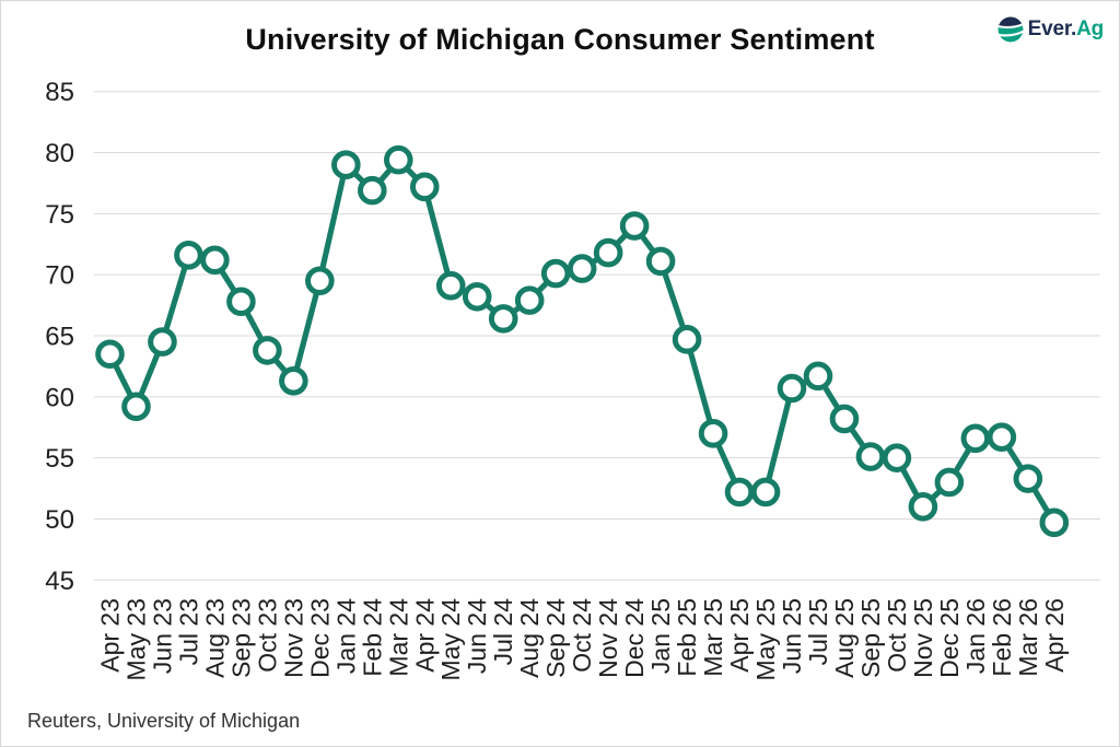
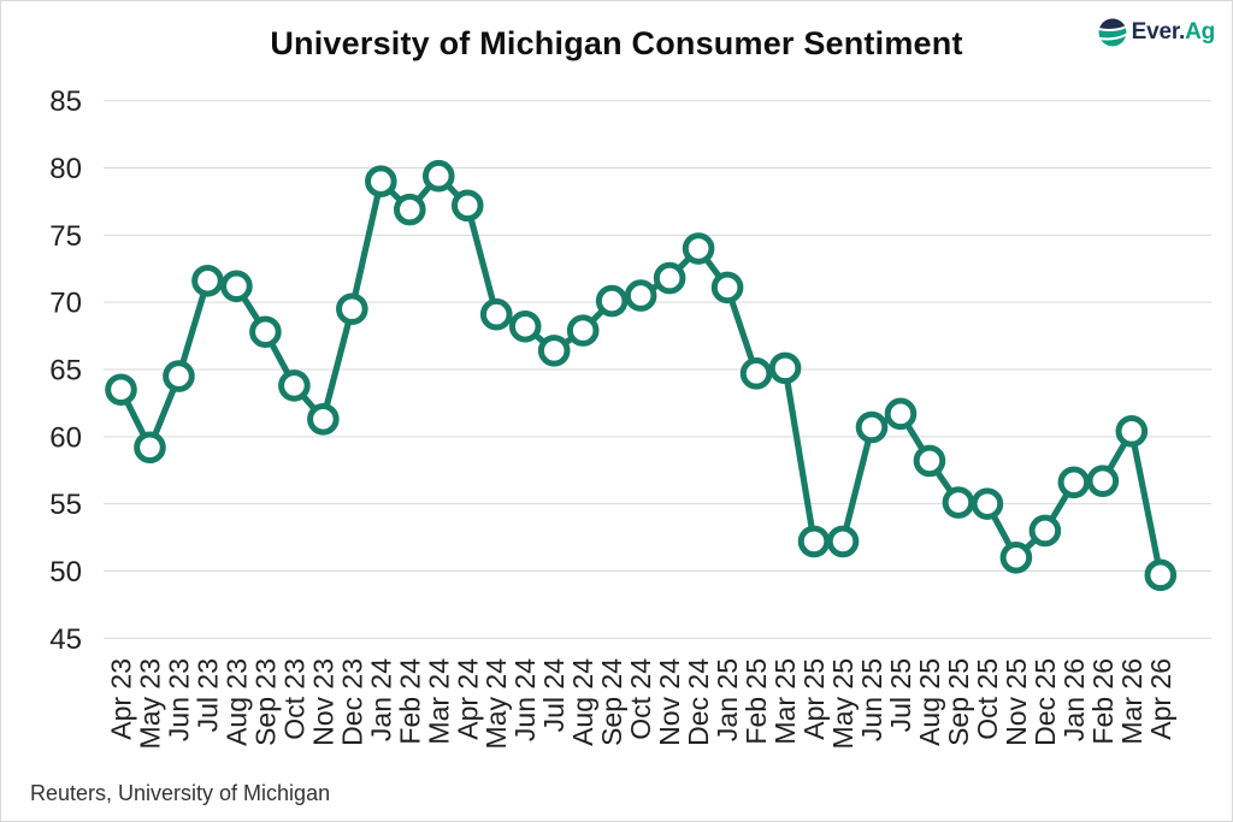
Mar 25: 57.0 -> 65.1
Mar 26: 53.3 -> 60.4
